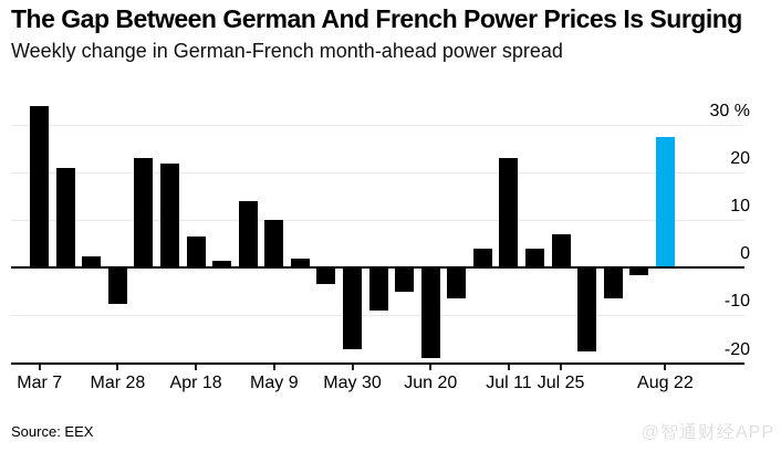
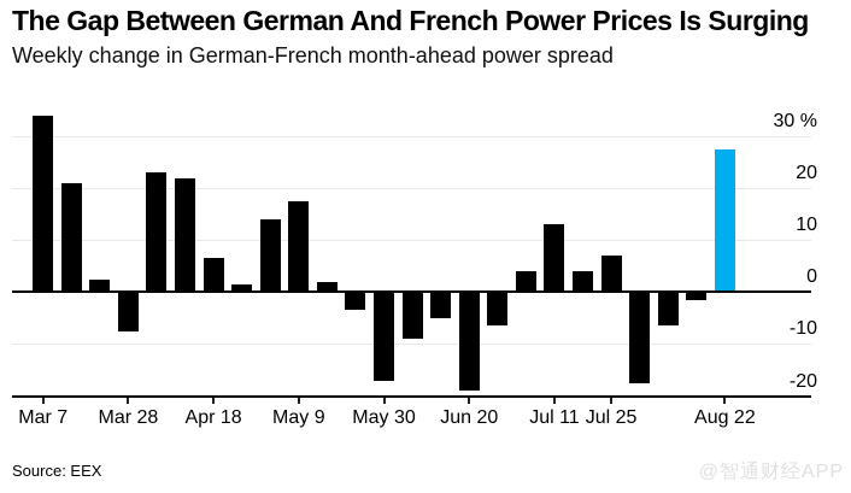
May 9: 10% -> 18%
Jul 11: 23% -> 13%
